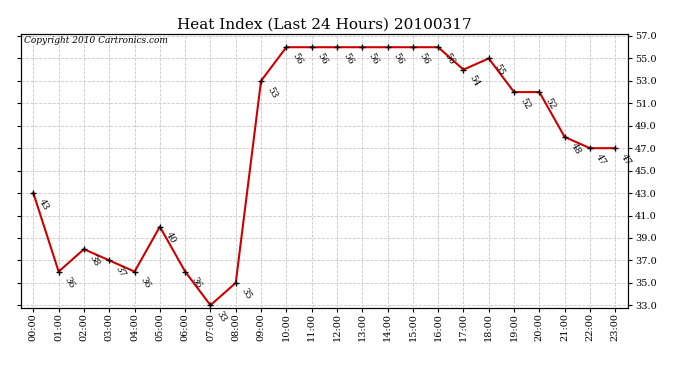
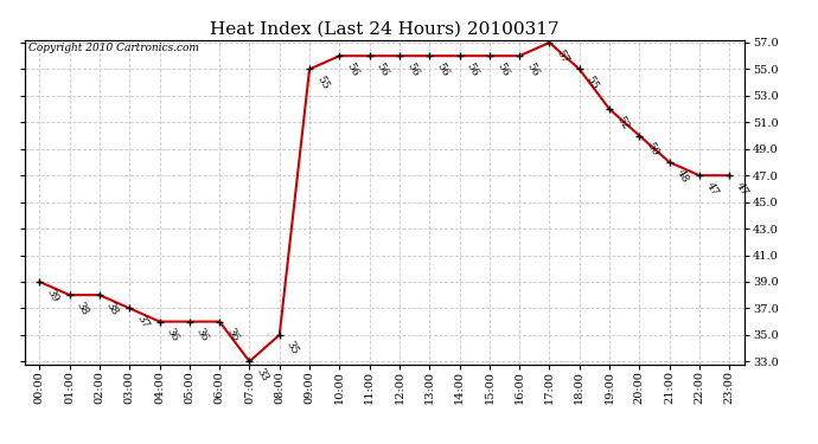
00:00: 43 -> 39
01:00: 36 -> 38
05:00: 40 -> 36
09:00: 53 -> 55
17:00: 54 -> 57
20:00: 52 -> 50
